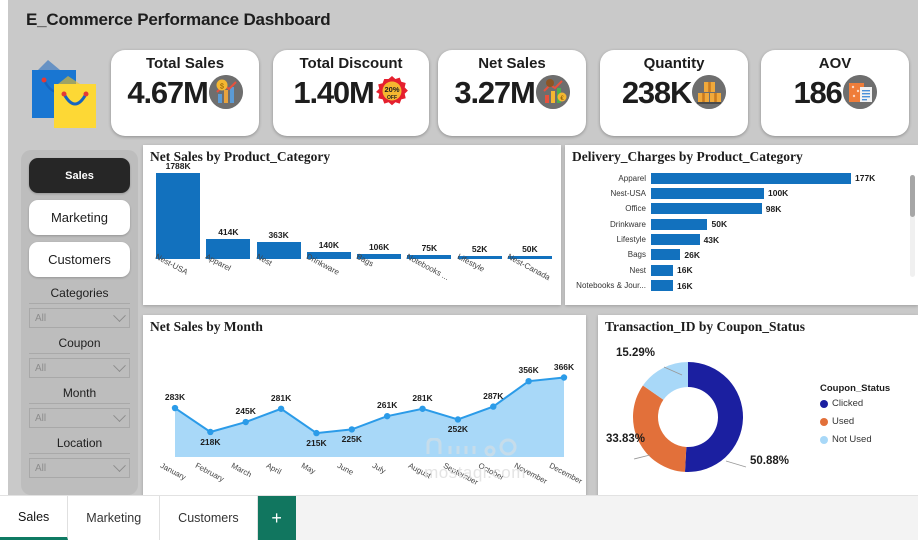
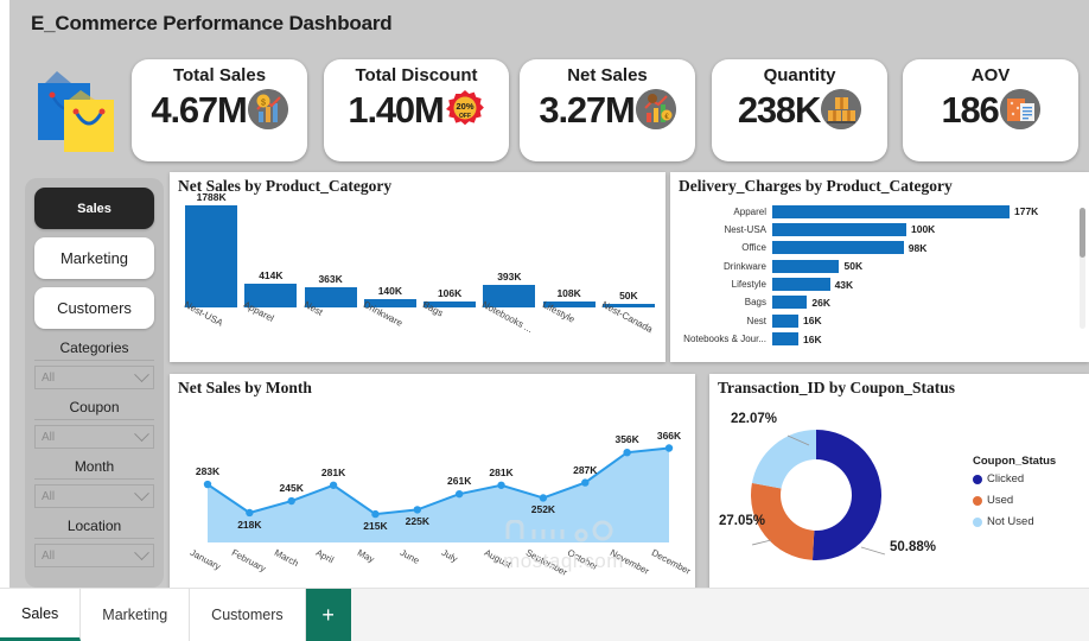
Net Sales by Product_Category/Notebooks ...: 75K -> 393K
Net Sales by Product_Category/Lifestyle: 52K -> 108K
Transaction_ID by Coupon_Status/Used: 33.83% -> 27.05%
Transaction_ID by Coupon_Status/Not Used: 15.29% -> 22.07%
